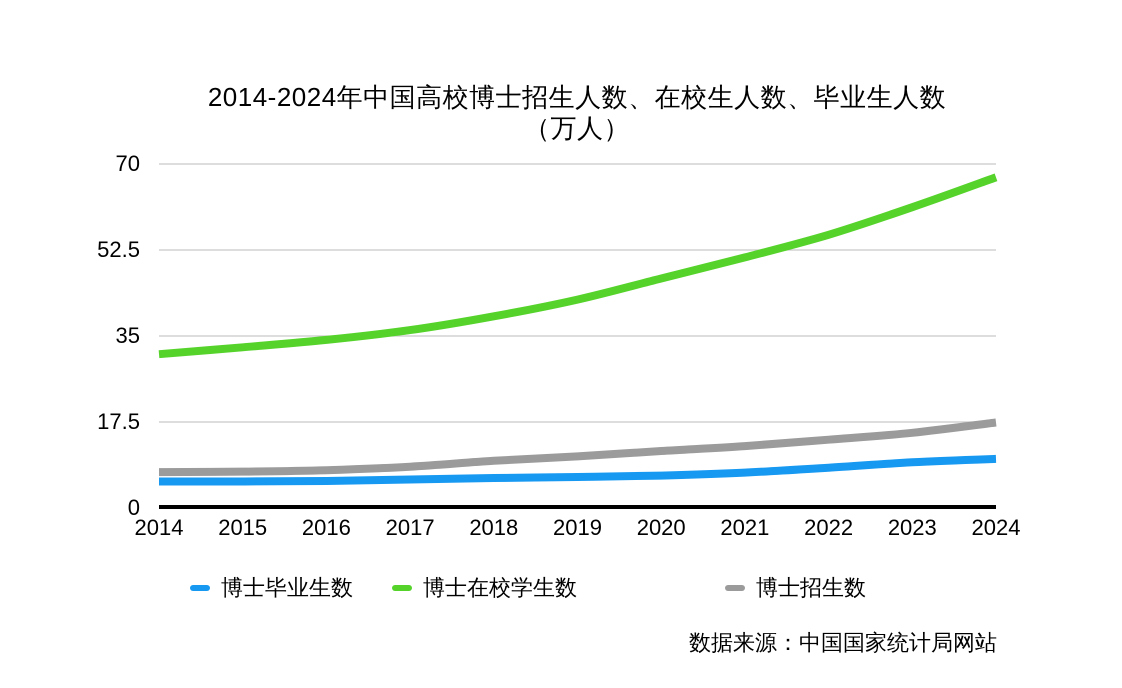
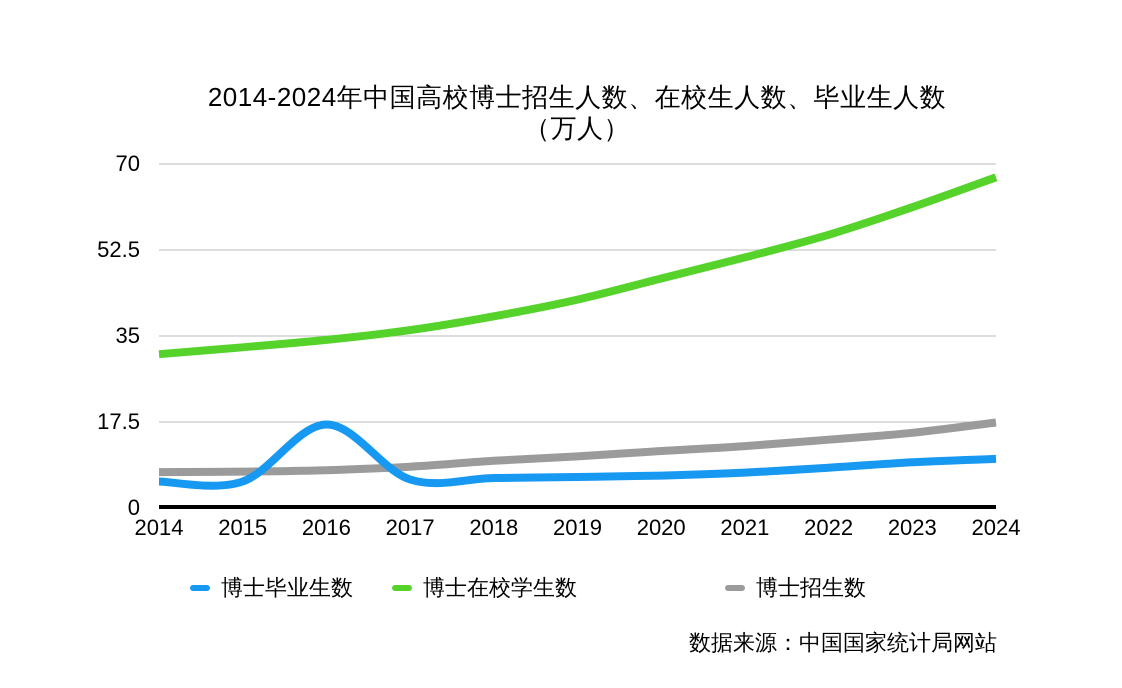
博士毕业生数/2016: 6 -> 17
